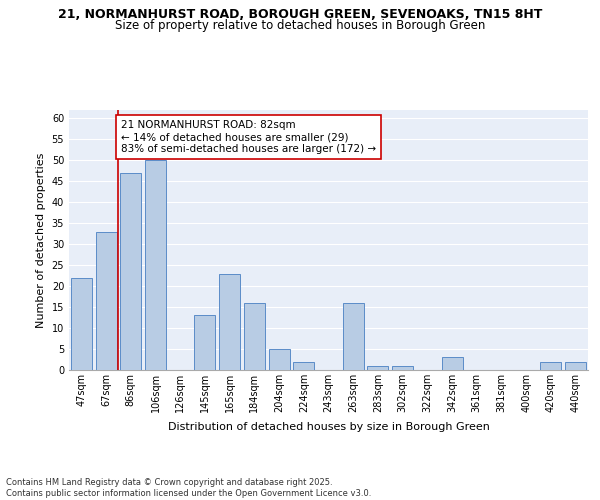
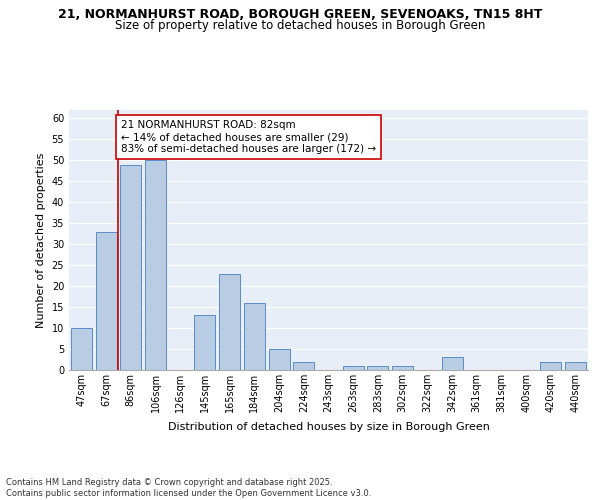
47sqm: 22 -> 10
86sqm: 47 -> 49
263sqm: 16 -> 1
